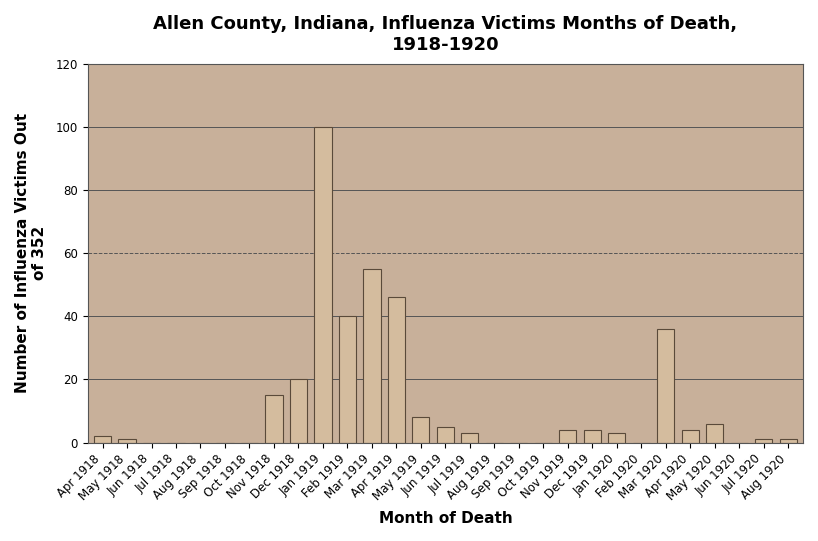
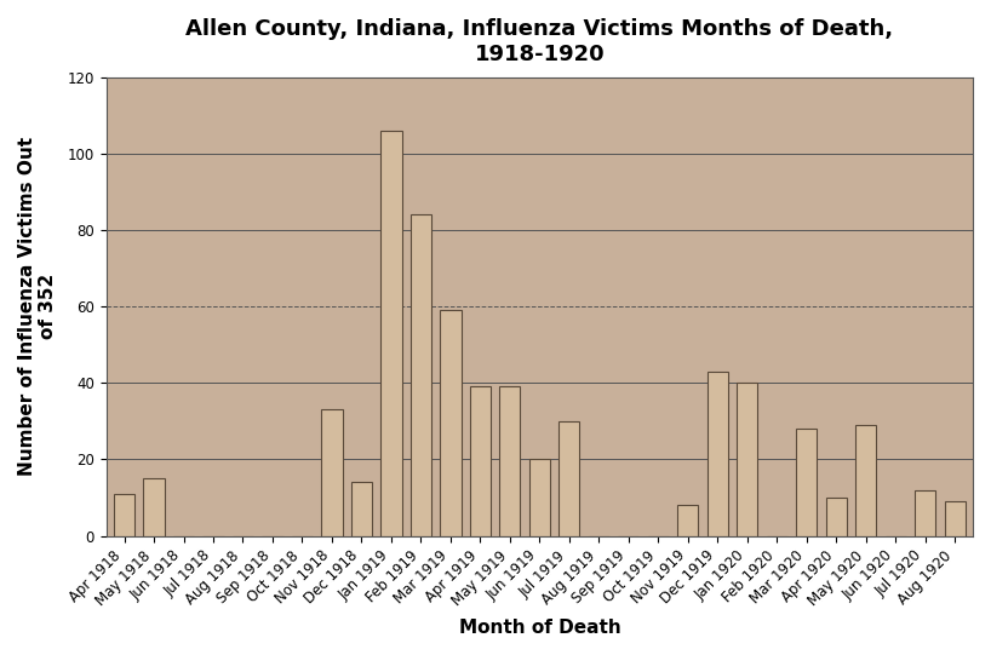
Apr 1918: 2 -> 11
May 1918: 1 -> 15
Nov 1918: 15 -> 33
Dec 1918: 20 -> 14
Jan 1919: 100 -> 106
Feb 1919: 40 -> 84
Mar 1919: 55 -> 59
Apr 1919: 46 -> 39
May 1919: 8 -> 39
Jun 1919: 5 -> 20
Jul 1919: 3 -> 30
Nov 1919: 4 -> 8
Dec 1919: 4 -> 43
Jan 1920: 3 -> 40
Mar 1920: 36 -> 28
Apr 1920: 4 -> 10
May 1920: 6 -> 29
Jul 1920: 1 -> 12
Aug 1920: 1 -> 9
